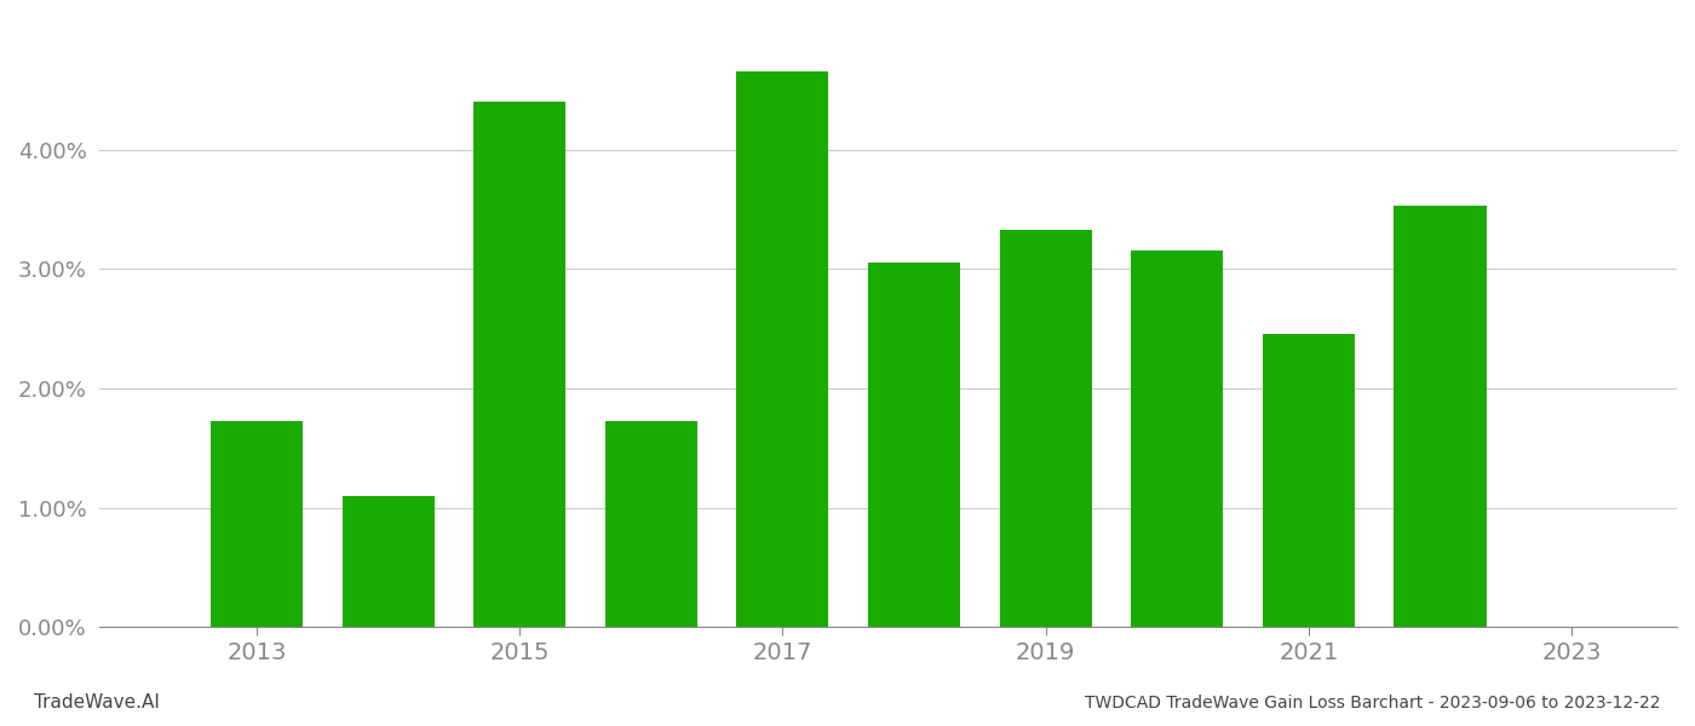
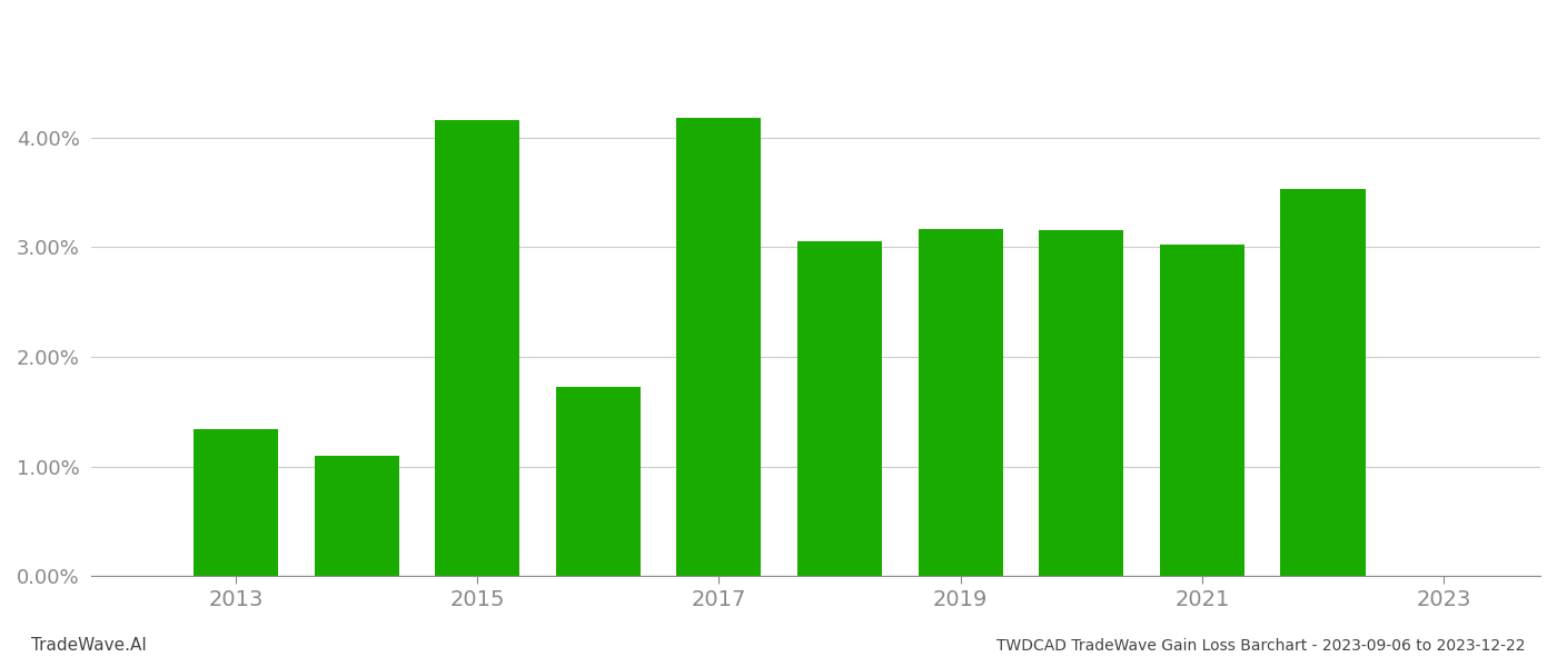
2013: 1.73% -> 1.34%
2015: 4.40% -> 4.16%
2017: 4.65% -> 4.18%
2019: 3.33% -> 3.16%
2021: 2.45% -> 3.02%
